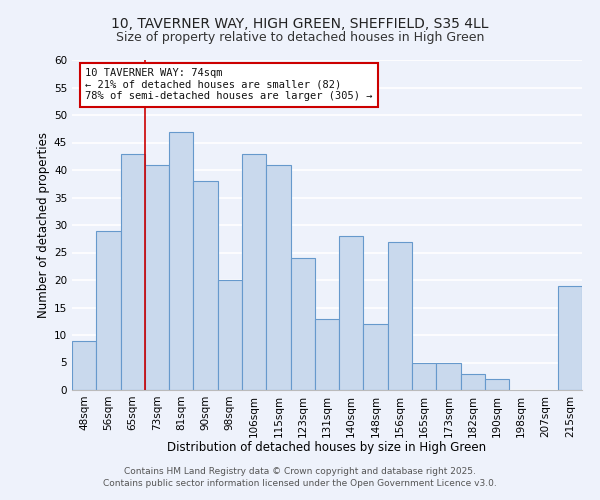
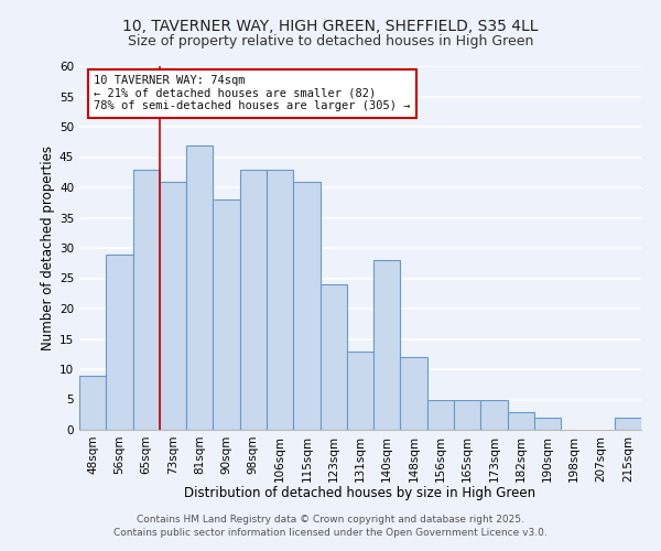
98sqm: 20 -> 43
156sqm: 27 -> 5
215sqm: 19 -> 2
